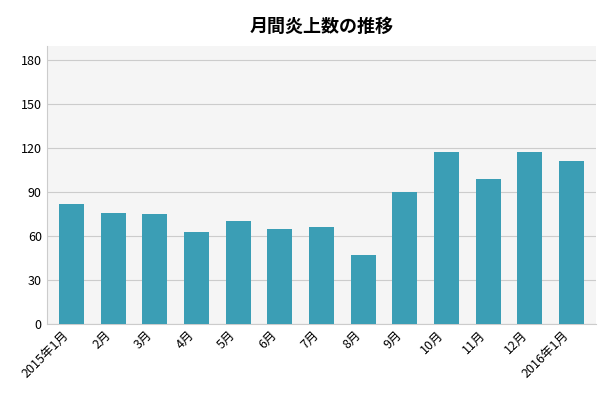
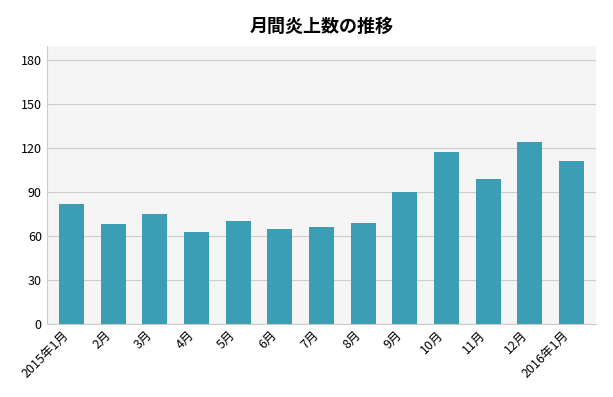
2月: 76 -> 68
8月: 47 -> 69
12月: 117 -> 124
